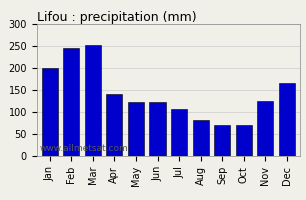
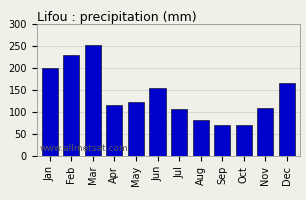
Feb: 245 -> 230
Apr: 140 -> 115
Jun: 122 -> 155
Nov: 125 -> 110
